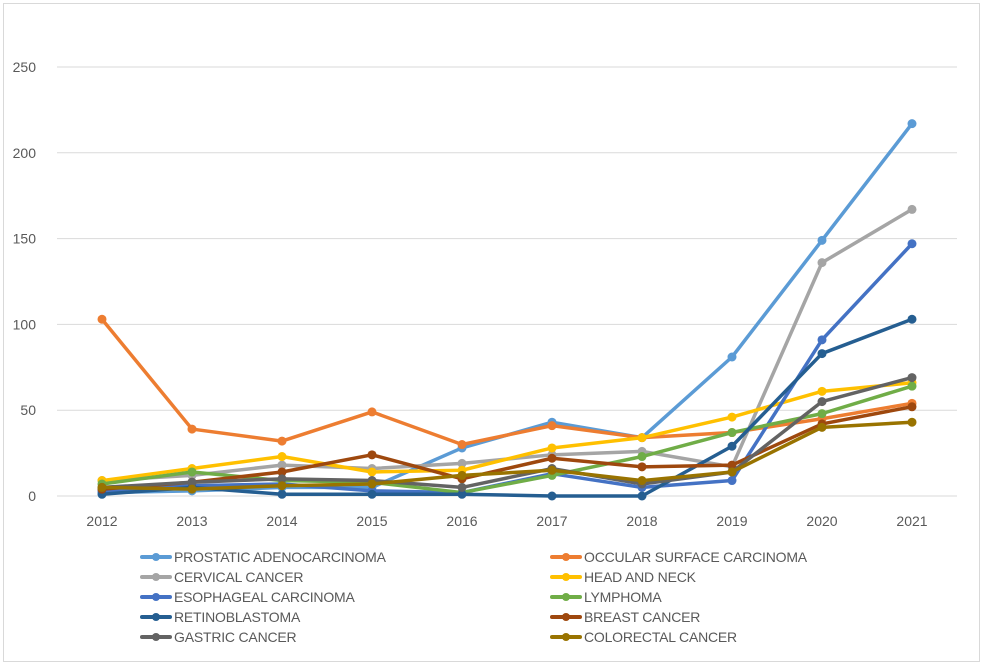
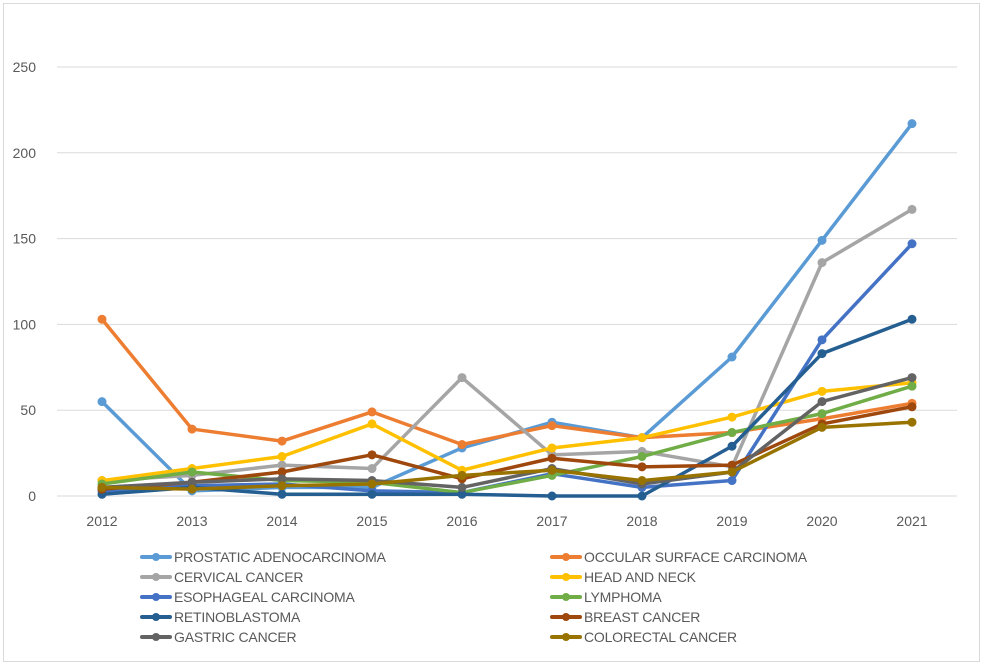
PROSTATIC ADENOCARCINOMA/2012: 2 -> 55
HEAD AND NECK/2015: 14 -> 42
CERVICAL CANCER/2016: 19 -> 69
